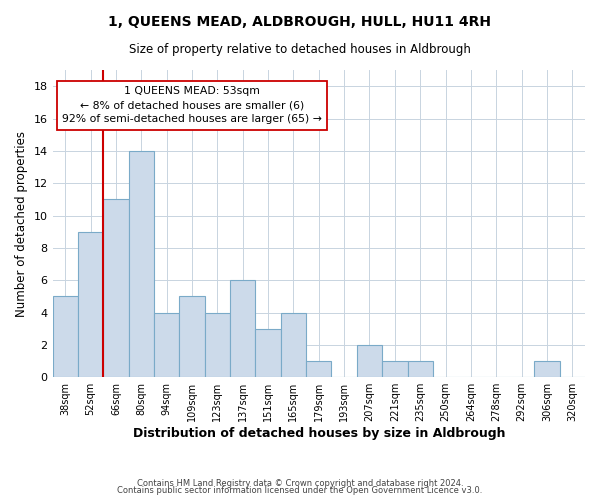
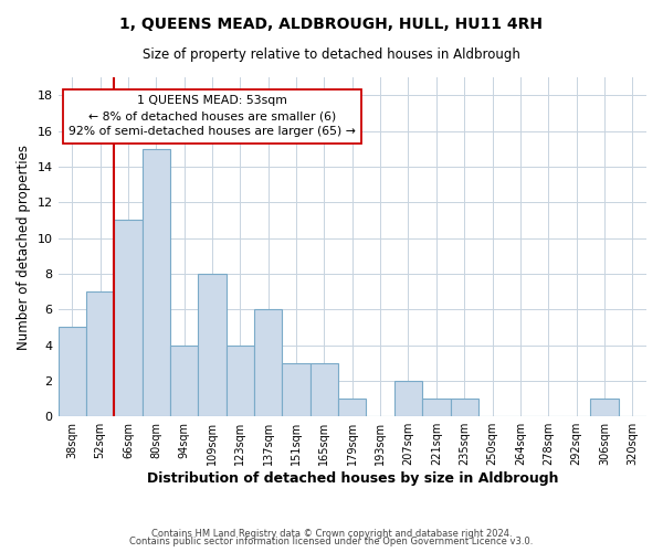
52sqm: 9 -> 7
80sqm: 14 -> 15
109sqm: 5 -> 8
165sqm: 4 -> 3
